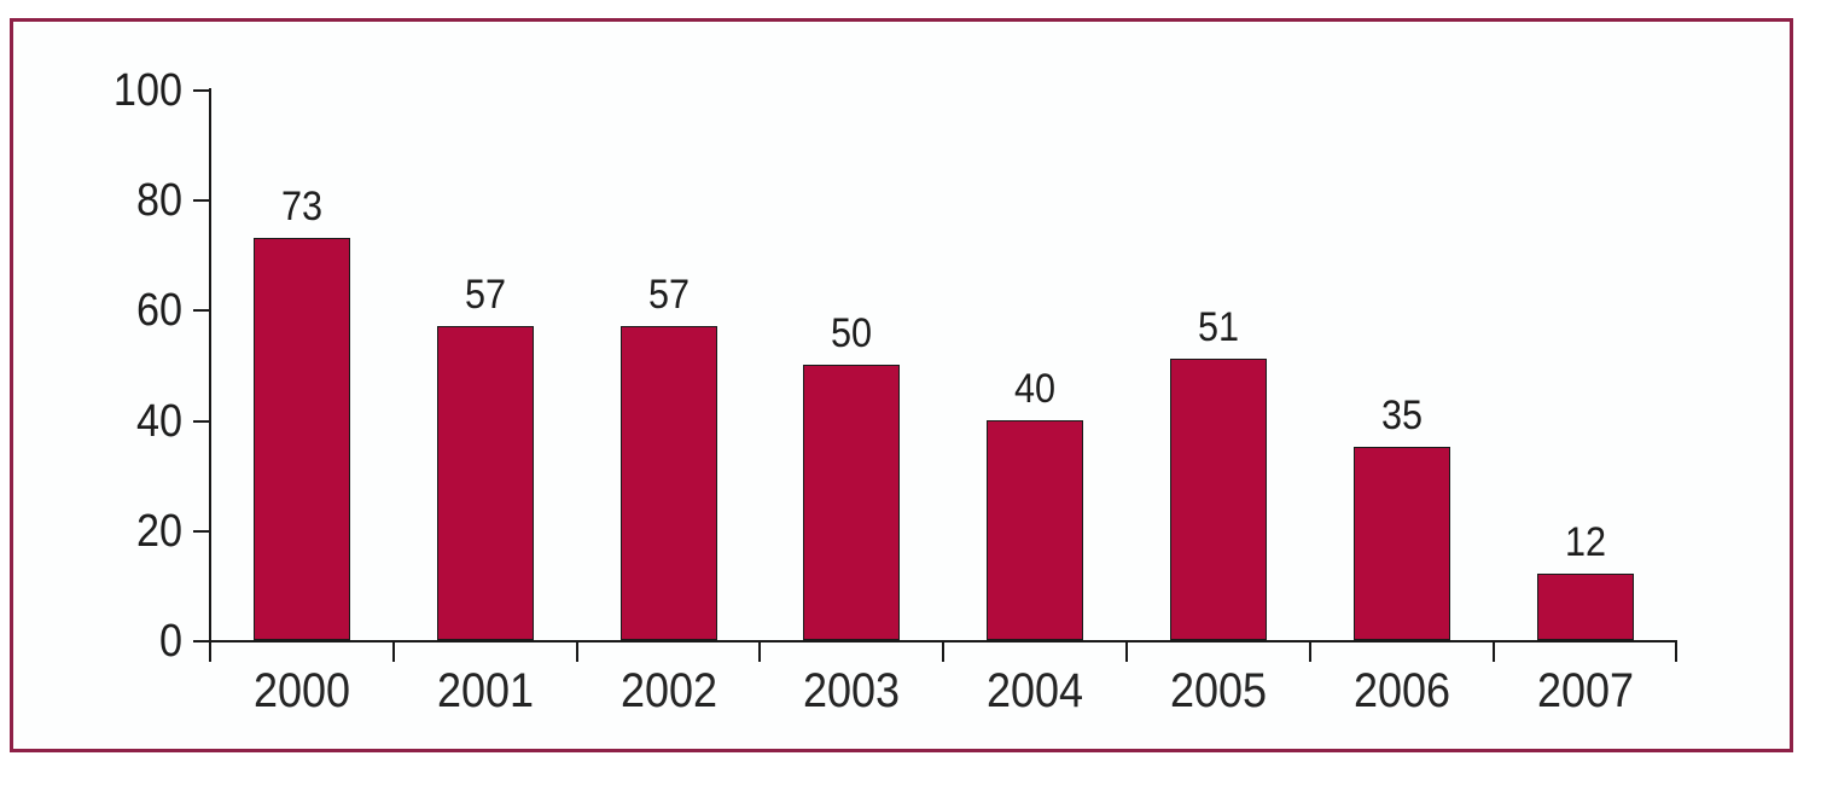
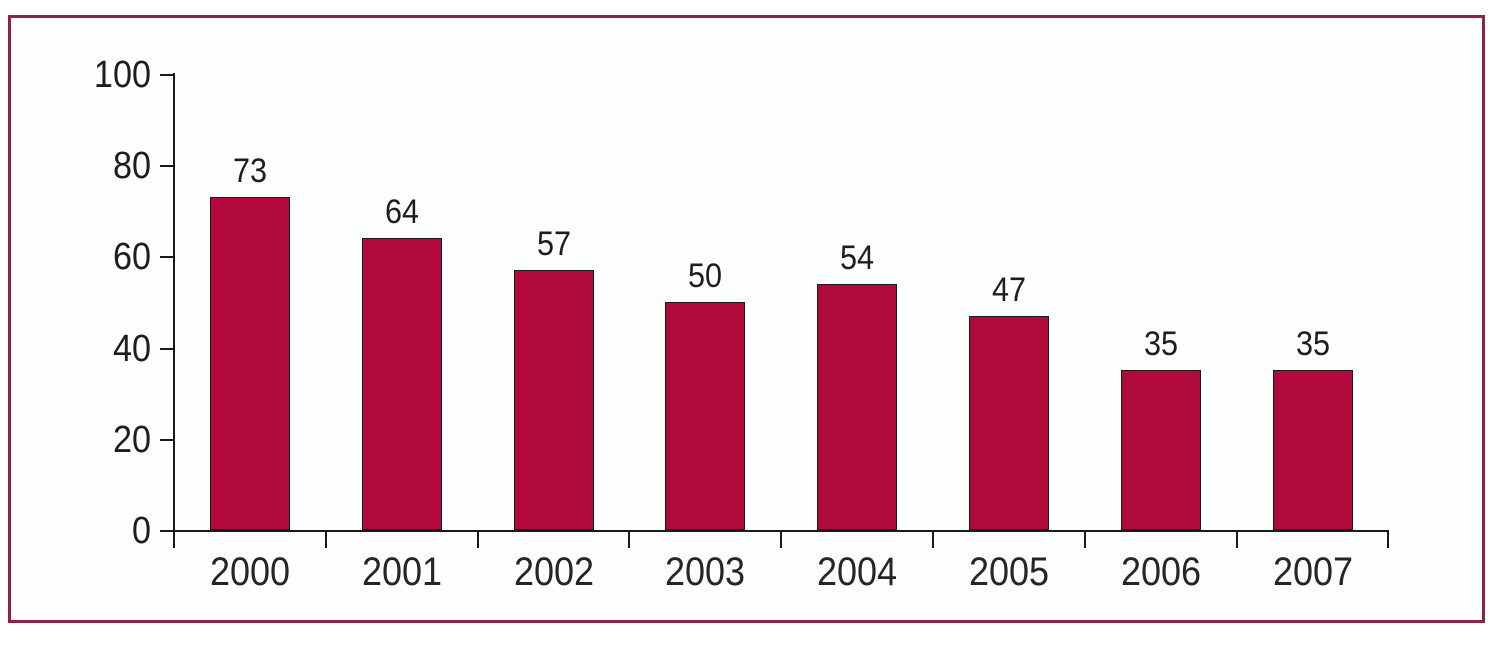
2001: 57 -> 64
2004: 40 -> 54
2005: 51 -> 47
2007: 12 -> 35
